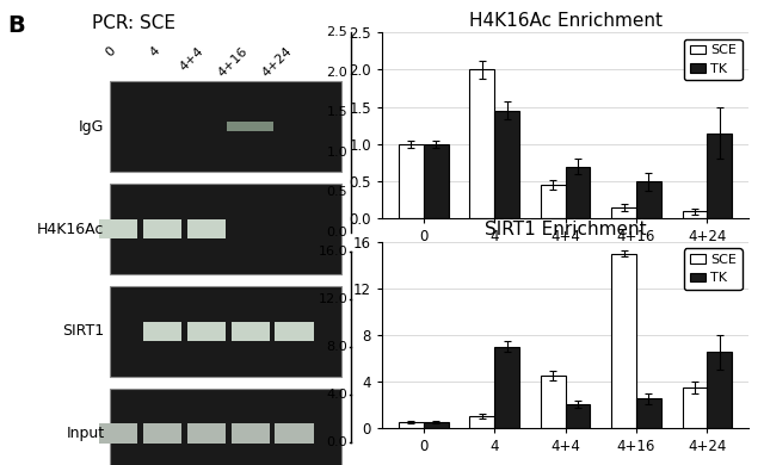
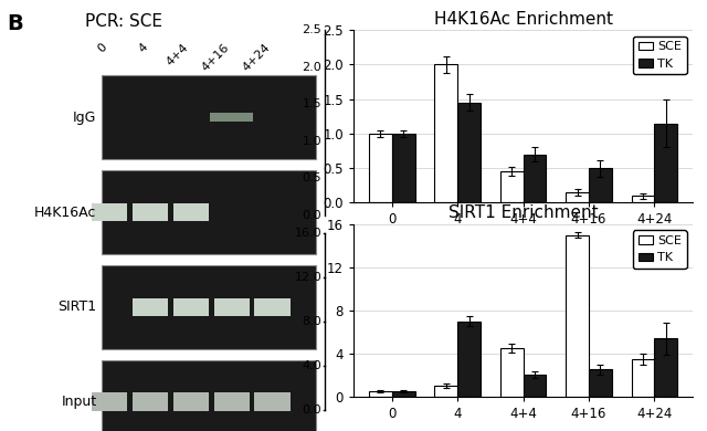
SIRT1 Enrichment/TK/4+24: 6.5 -> 5.4
